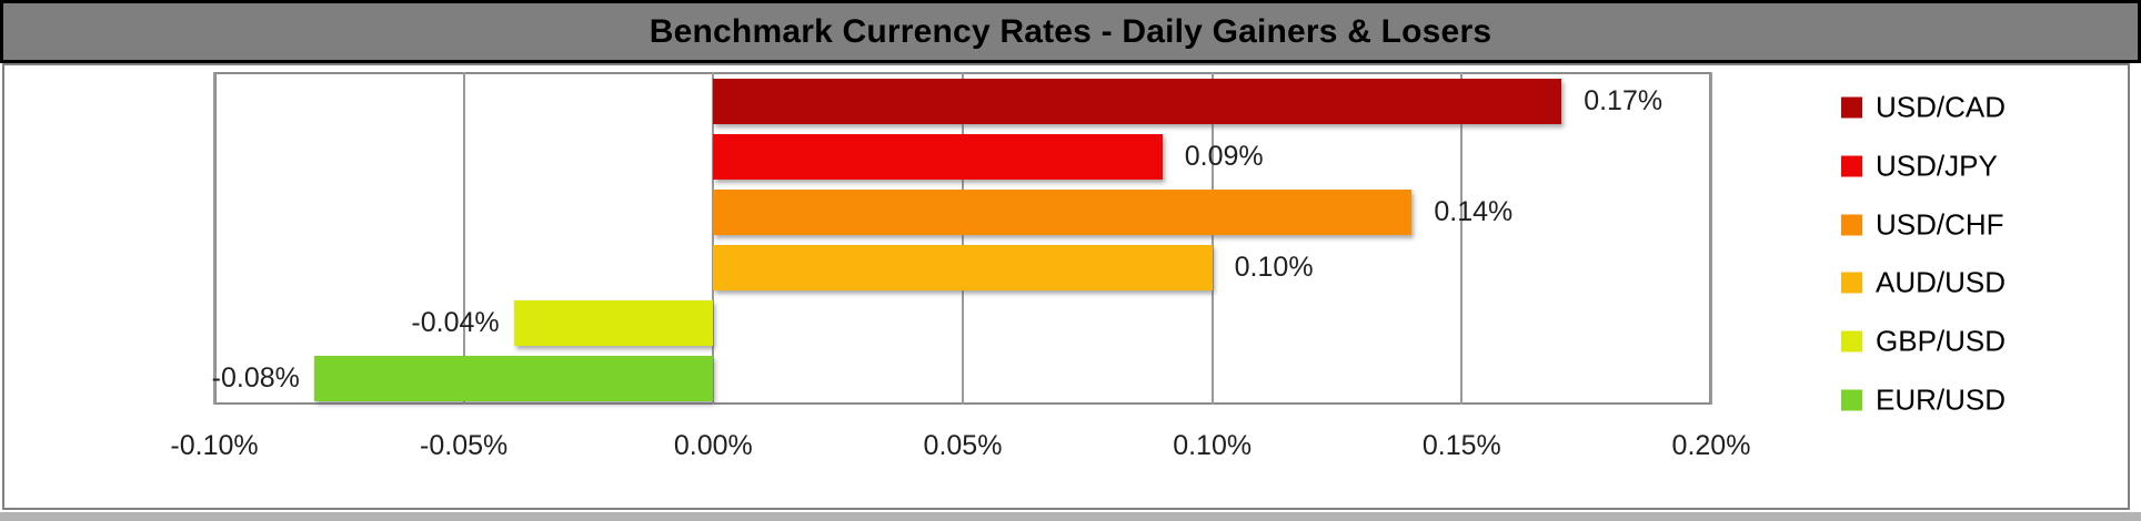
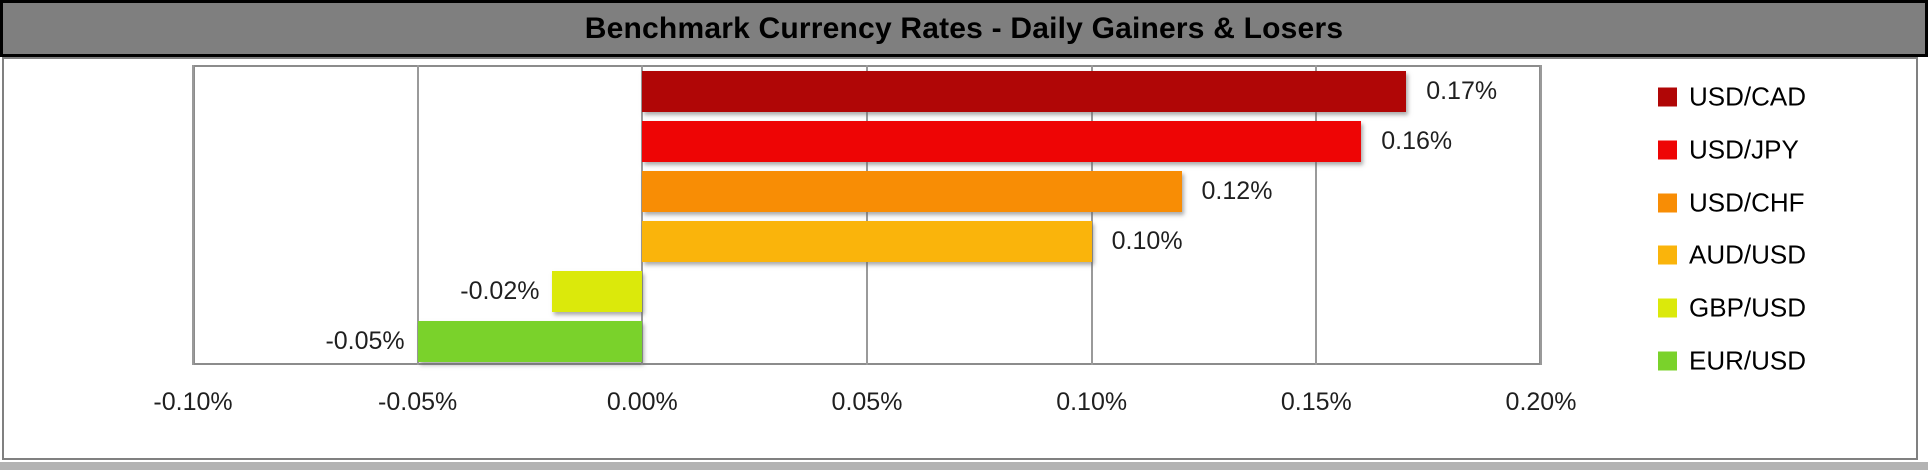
USD/JPY: 0.09% -> 0.16%
USD/CHF: 0.14% -> 0.12%
GBP/USD: -0.04% -> -0.02%
EUR/USD: -0.08% -> -0.05%
